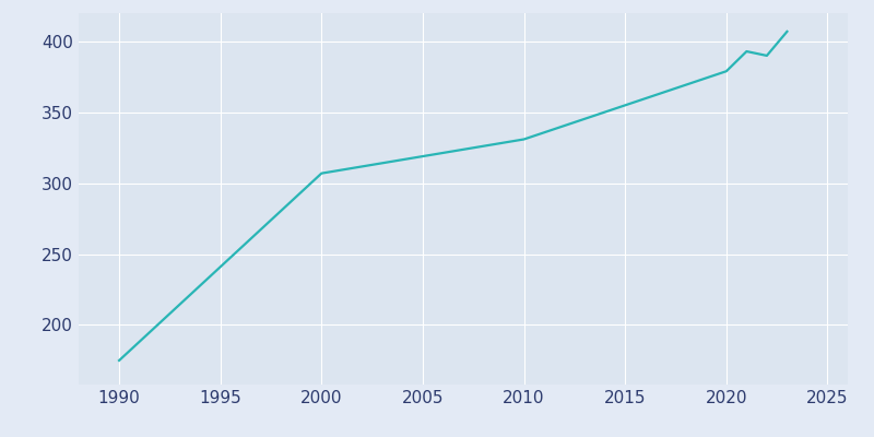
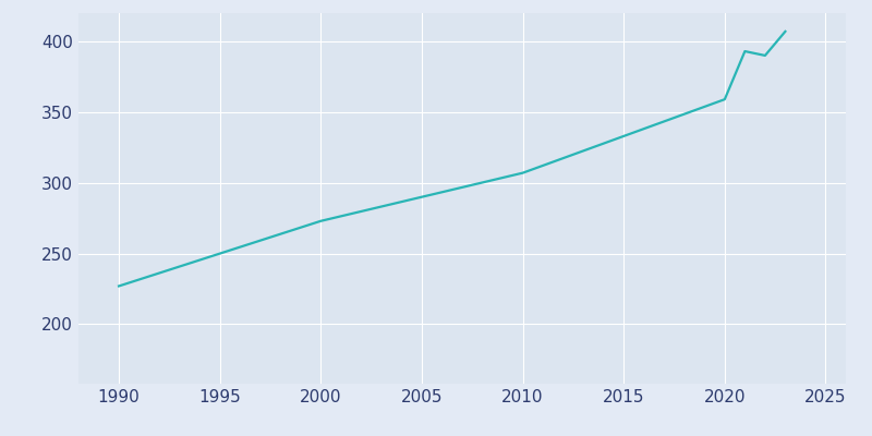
1990: 175 -> 227
2000: 307 -> 273
2010: 331 -> 307
2020: 379 -> 359
